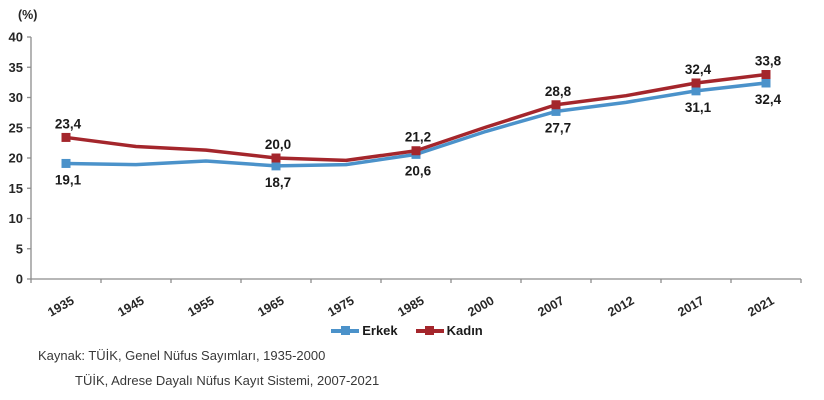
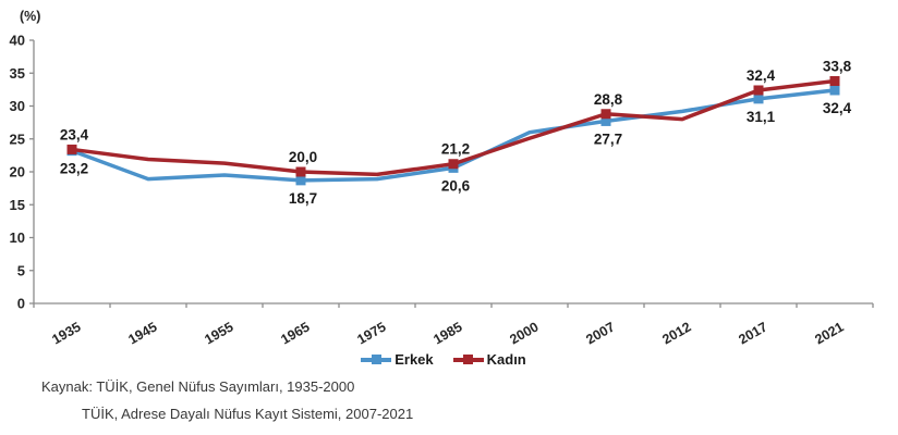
Erkek/1935: 19,1 -> 23,2
Erkek/2000: 24 -> 26
Kadın/2012: 30 -> 28
